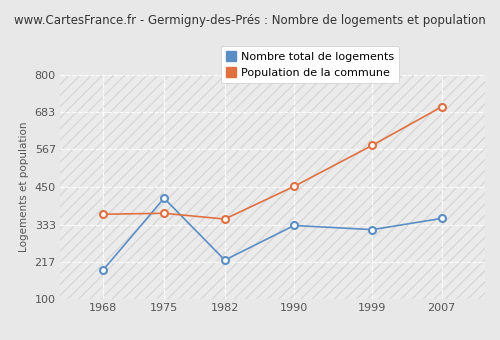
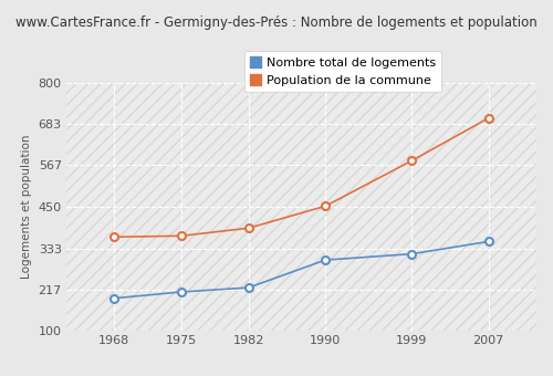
Nombre total de logements/1975: 415 -> 210
Population de la commune/1982: 350 -> 390
Nombre total de logements/1990: 330 -> 300
